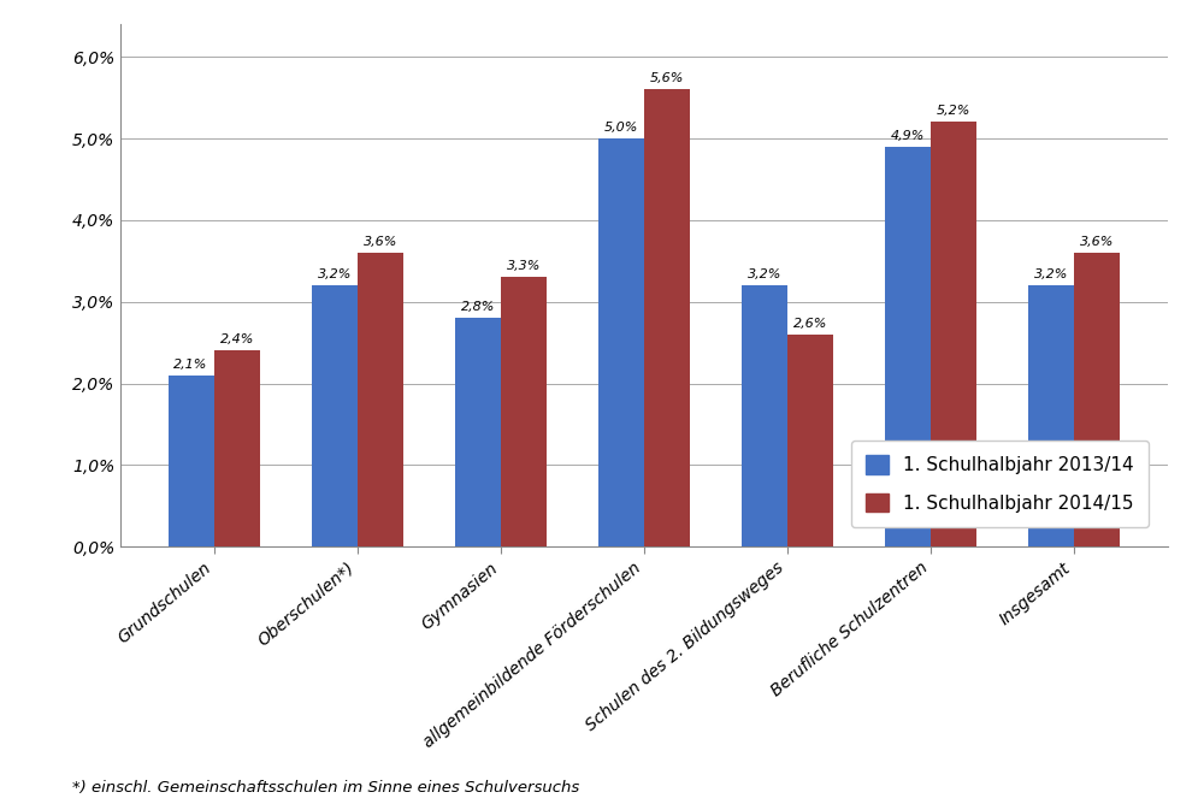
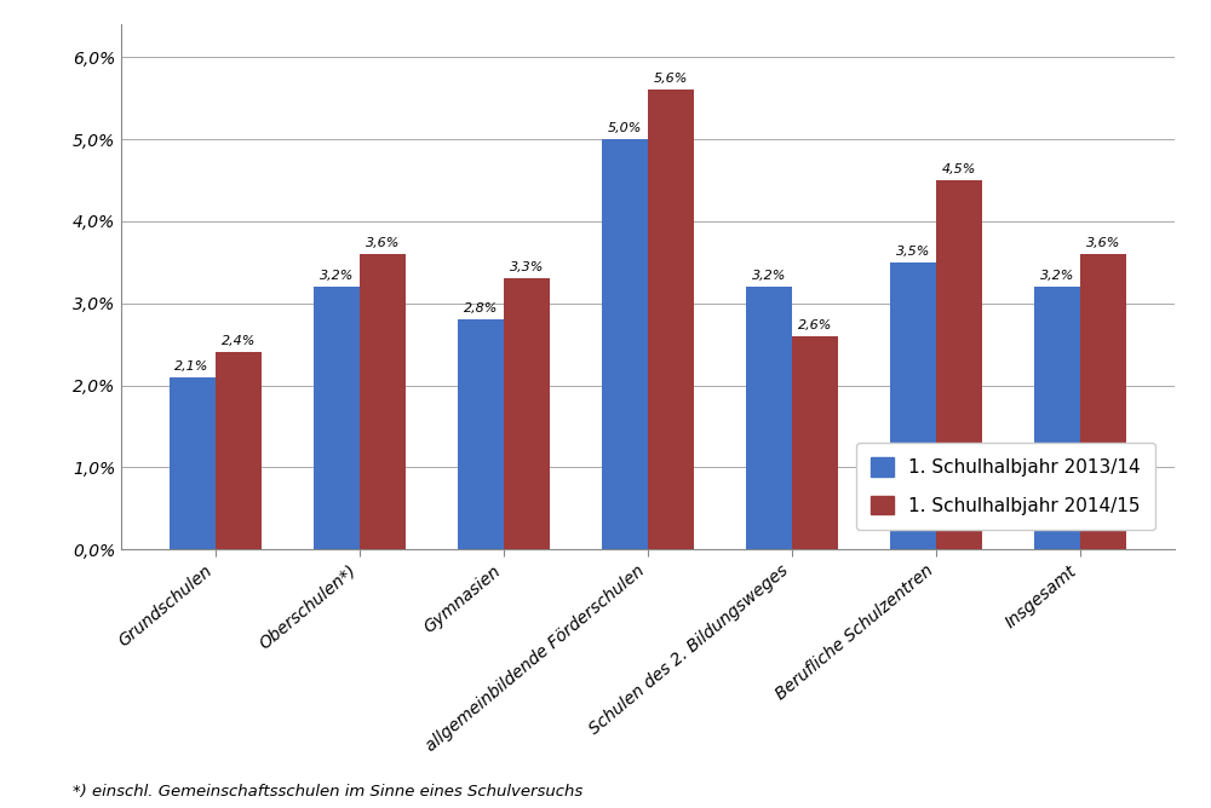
1. Schulhalbjahr 2013/14/Berufliche Schulzentren: 4,9% -> 3,5%
1. Schulhalbjahr 2014/15/Berufliche Schulzentren: 5,2% -> 4,5%
